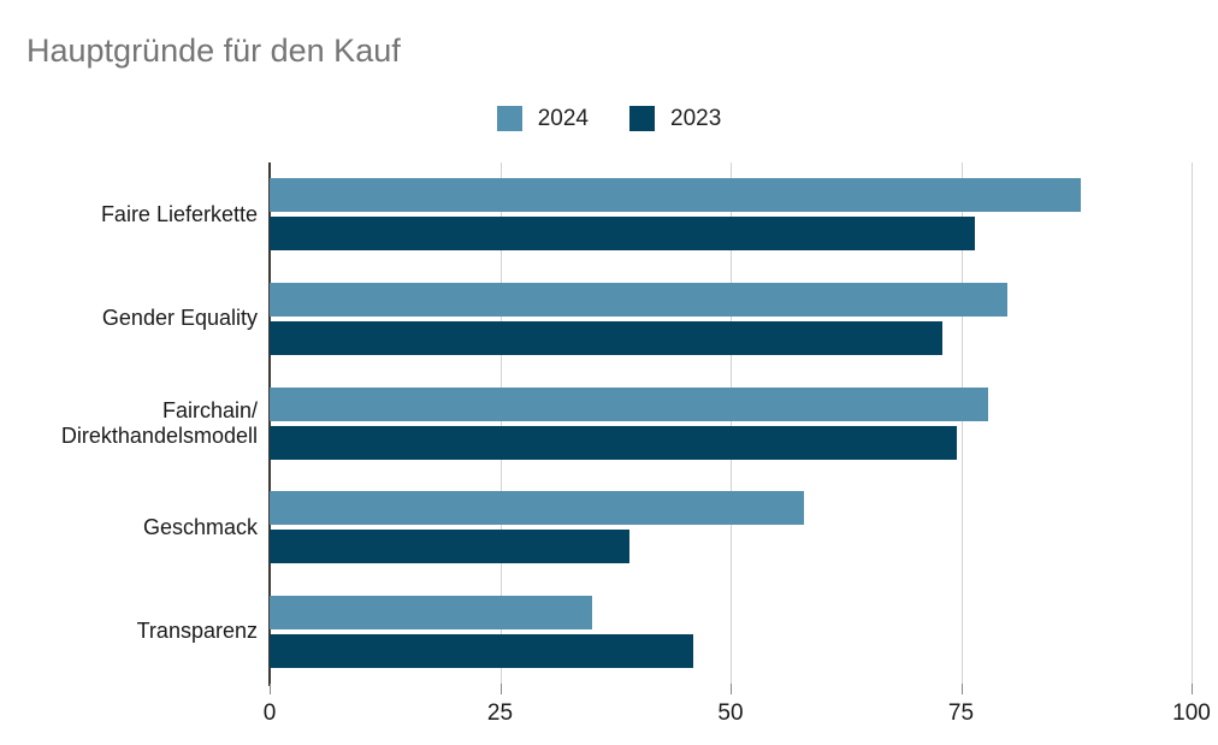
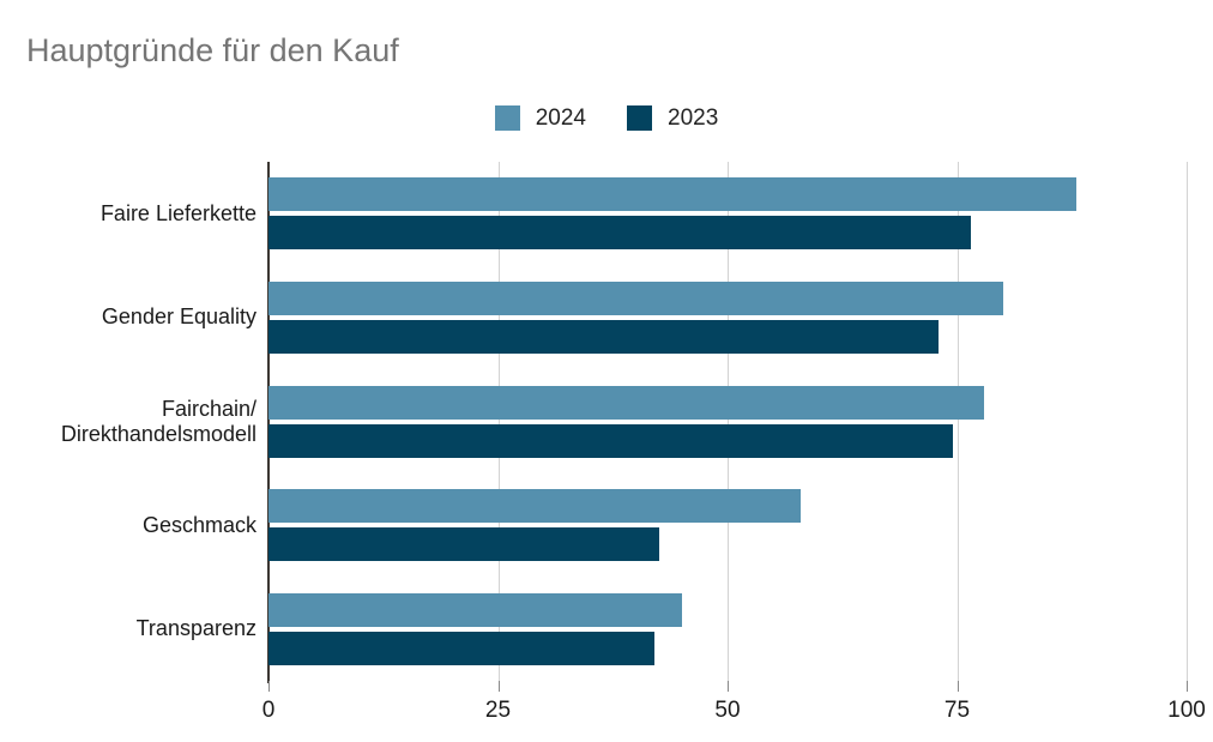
2023/Geschmack: 39 -> 42
2024/Transparenz: 35 -> 45
2023/Transparenz: 46 -> 42
